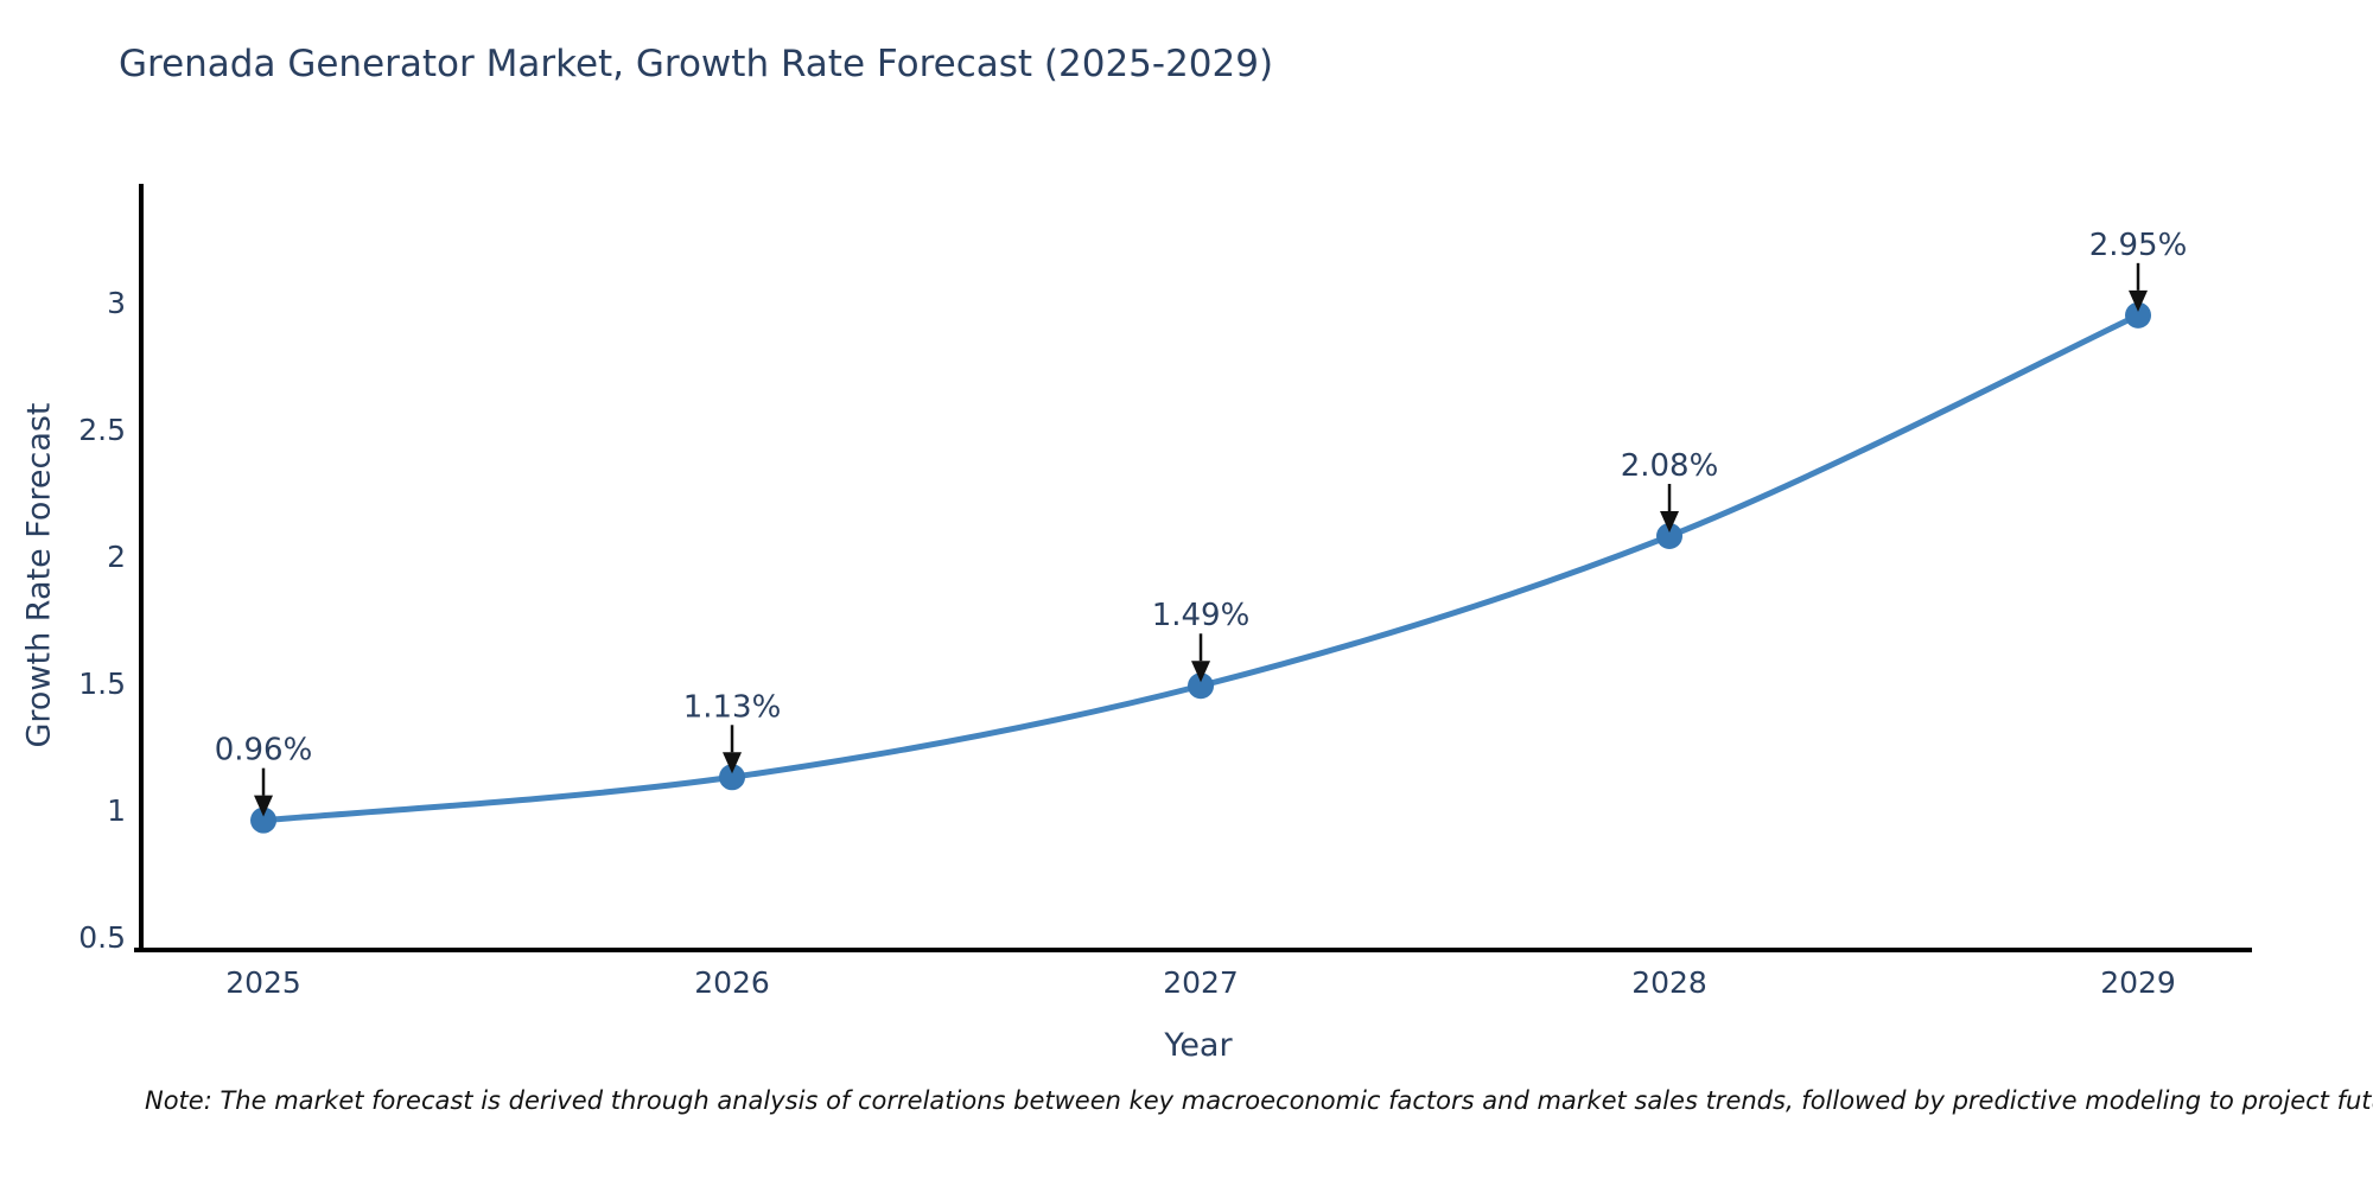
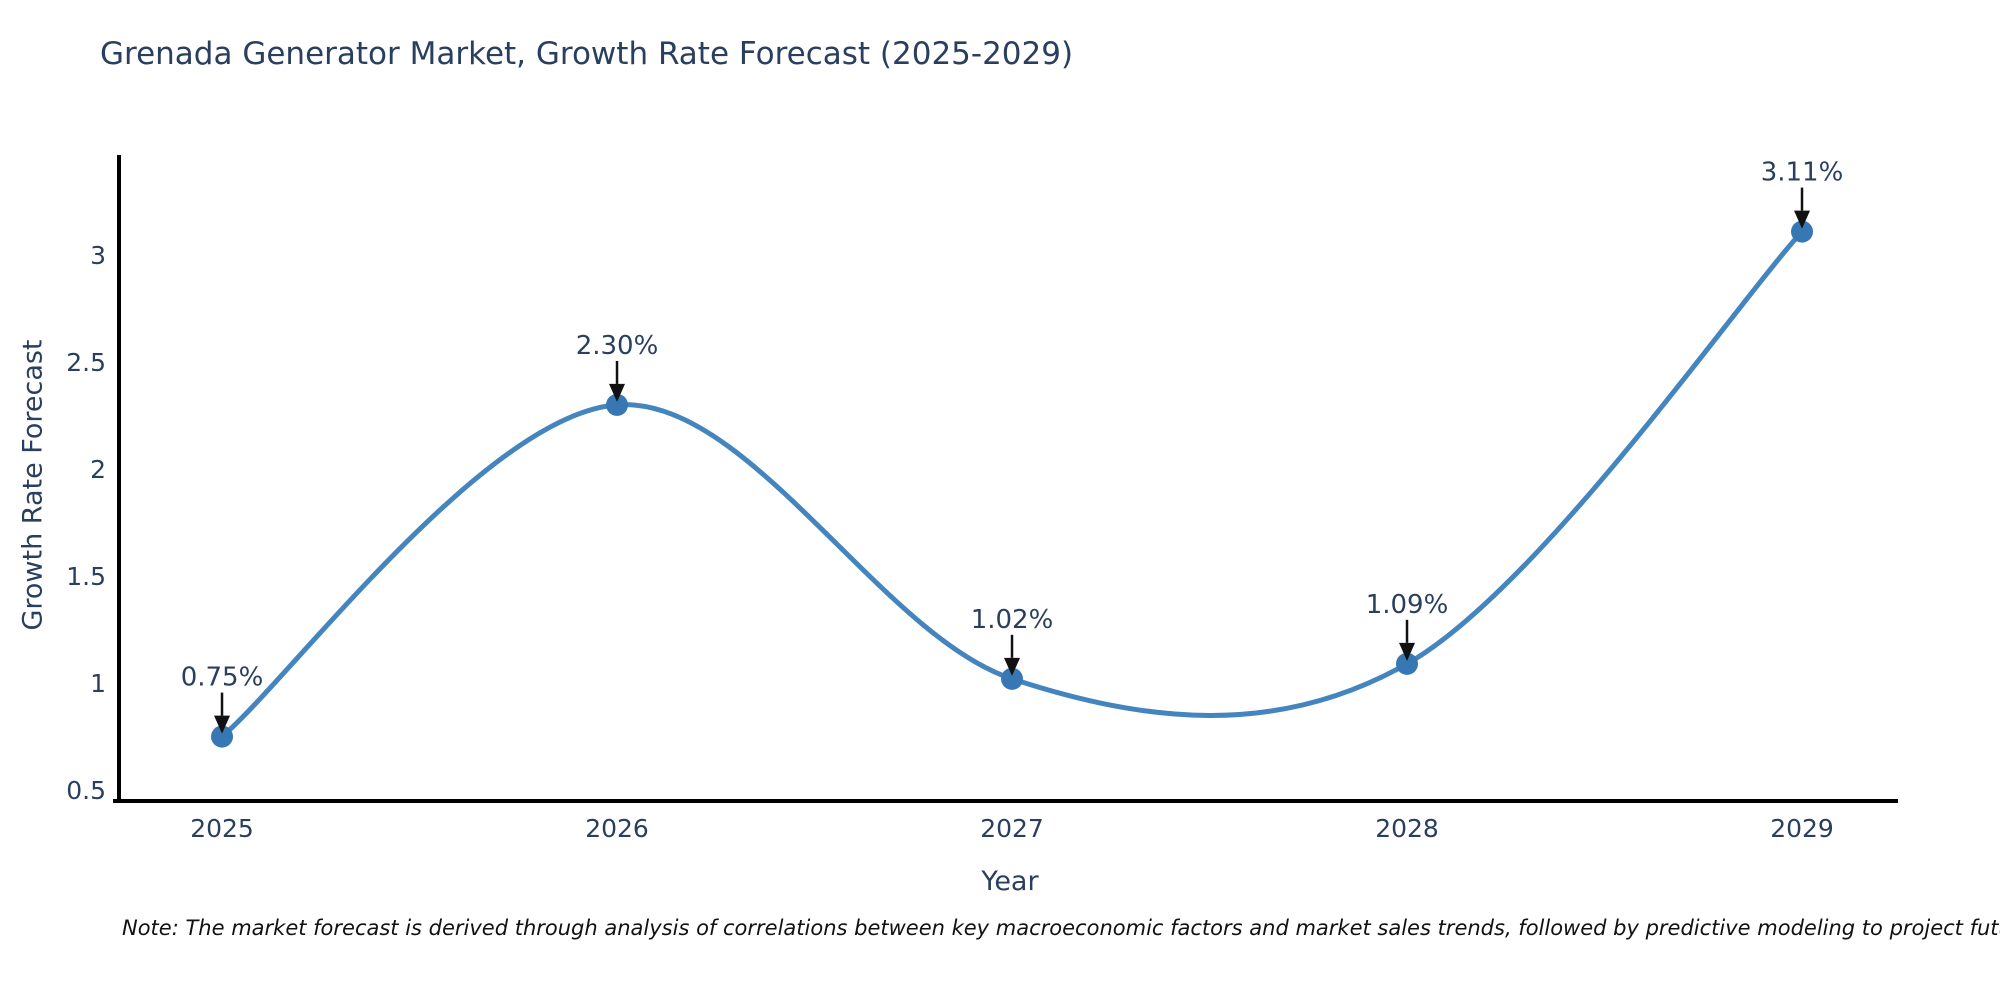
2025: 0.96% -> 0.75%
2026: 1.13% -> 2.30%
2027: 1.49% -> 1.02%
2028: 2.08% -> 1.09%
2029: 2.95% -> 3.11%
